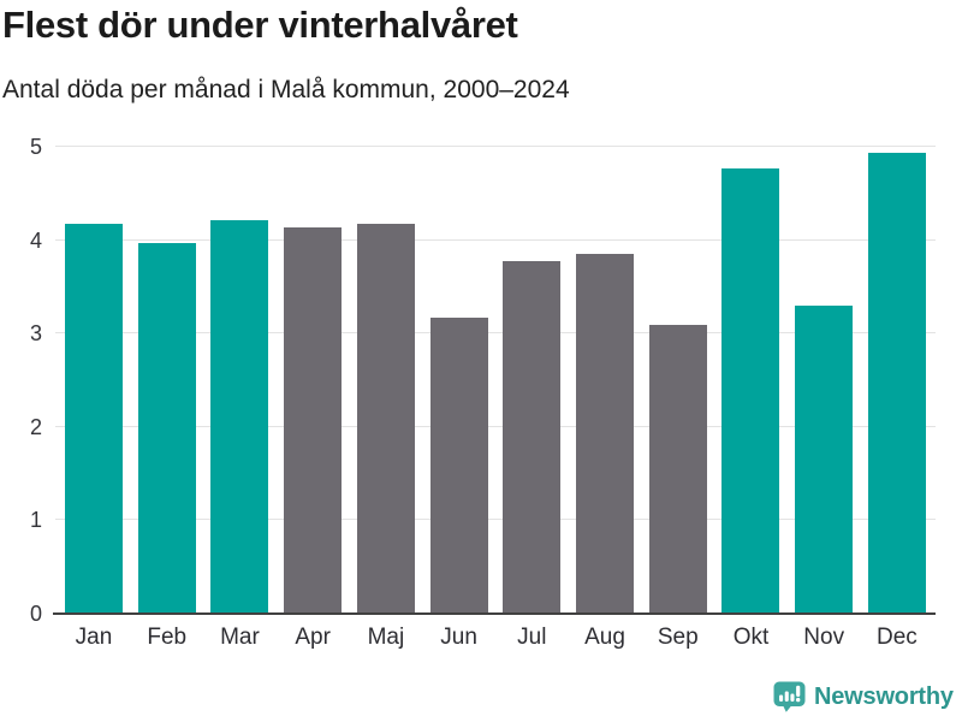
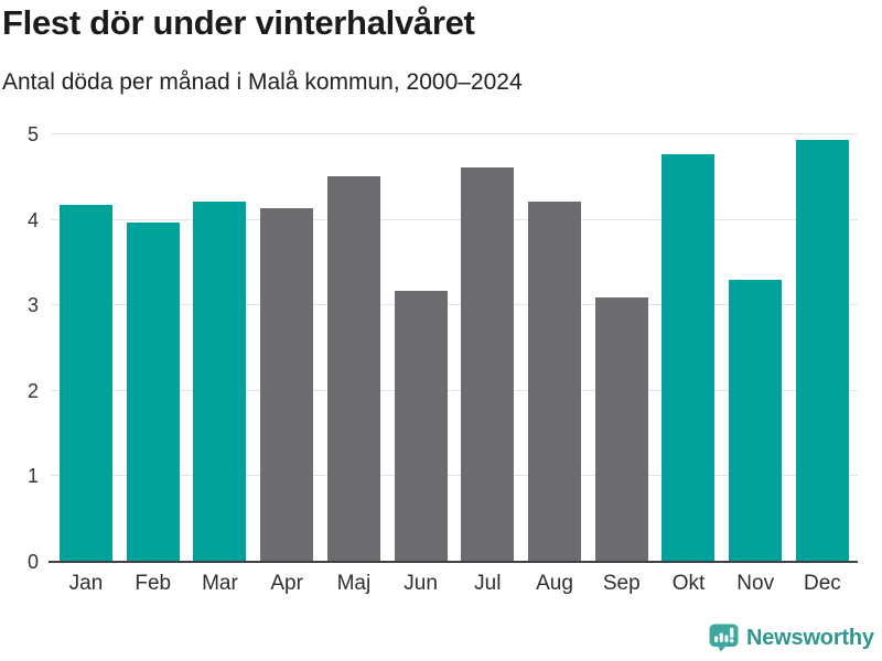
Maj: 4.2 -> 4.5
Jul: 3.8 -> 4.6
Aug: 3.8 -> 4.2
